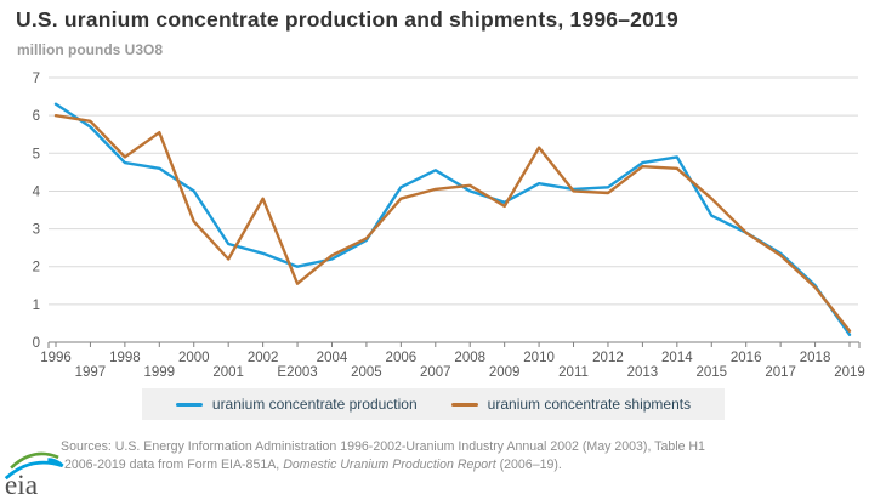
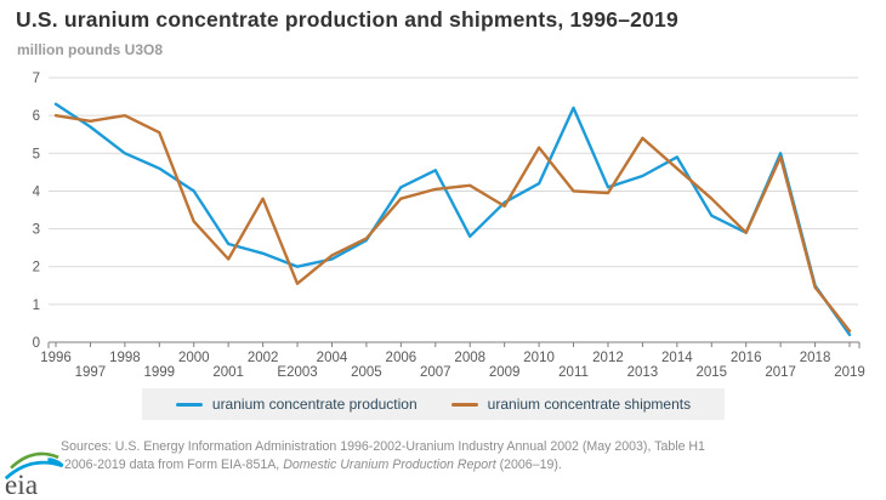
uranium concentrate production/1998: 4.8 -> 5.0
uranium concentrate shipments/1998: 4.9 -> 6.0
uranium concentrate production/2008: 4.0 -> 2.8
uranium concentrate production/2011: 4.0 -> 6.2
uranium concentrate production/2013: 4.8 -> 4.4
uranium concentrate shipments/2013: 4.7 -> 5.4
uranium concentrate production/2017: 2.4 -> 5.0
uranium concentrate shipments/2017: 2.3 -> 4.9
